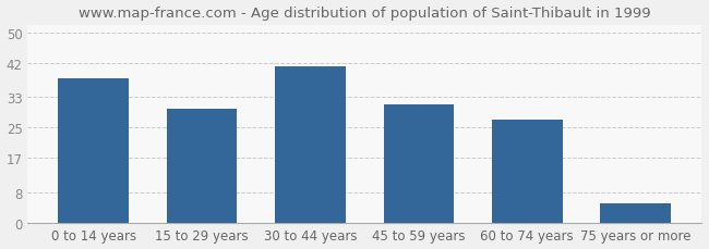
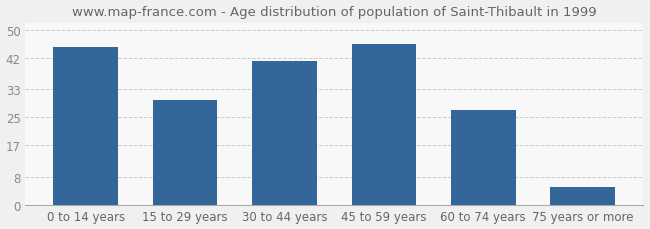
0 to 14 years: 38 -> 45
45 to 59 years: 31 -> 46
